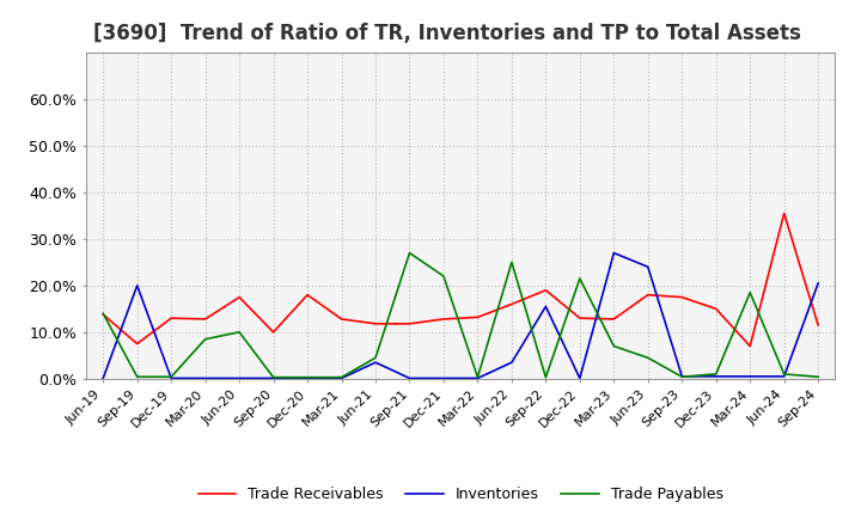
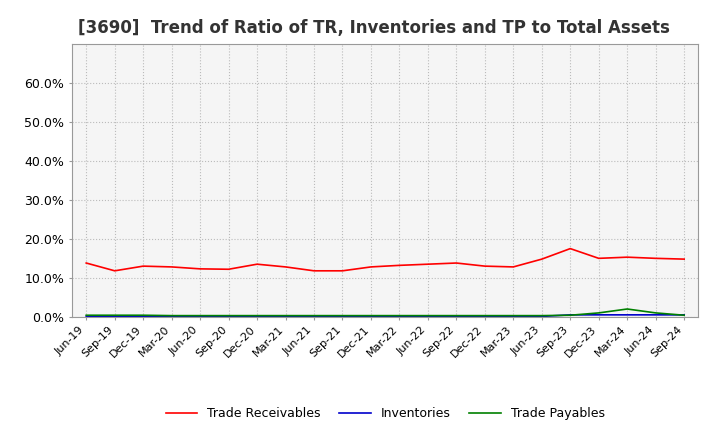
Trade Payables/Jun-19: 14.0% -> 0.4%
Trade Receivables/Sep-19: 7.5% -> 11.8%
Inventories/Sep-19: 20.0% -> 0.1%
Trade Payables/Mar-20: 8.5% -> 0.3%
Trade Receivables/Jun-20: 17.5% -> 12.3%
Trade Payables/Jun-20: 10.0% -> 0.3%
Trade Receivables/Sep-20: 10.0% -> 12.2%
Trade Receivables/Dec-20: 18.0% -> 13.5%
Inventories/Jun-21: 3.5% -> 0.1%
Trade Payables/Jun-21: 4.5% -> 0.3%
Trade Payables/Sep-21: 27.0% -> 0.3%
Trade Payables/Dec-21: 22.0% -> 0.3%
Trade Receivables/Jun-22: 16.0% -> 13.5%
Inventories/Jun-22: 3.5% -> 0.1%
Trade Payables/Jun-22: 25.0% -> 0.3%
Trade Receivables/Sep-22: 19.0% -> 13.8%
Inventories/Sep-22: 15.5% -> 0.1%
Trade Payables/Dec-22: 21.5% -> 0.3%
Inventories/Mar-23: 27.0% -> 0.1%
Trade Payables/Mar-23: 7.0% -> 0.3%
Trade Receivables/Jun-23: 18.0% -> 14.8%
Inventories/Jun-23: 24.0% -> 0.1%
Trade Payables/Jun-23: 4.5% -> 0.3%
Trade Receivables/Mar-24: 7.0% -> 15.3%
Trade Payables/Mar-24: 18.5% -> 2.0%
Trade Receivables/Jun-24: 35.5% -> 15.0%
Trade Receivables/Sep-24: 11.5% -> 14.8%
Inventories/Sep-24: 20.5% -> 0.5%
